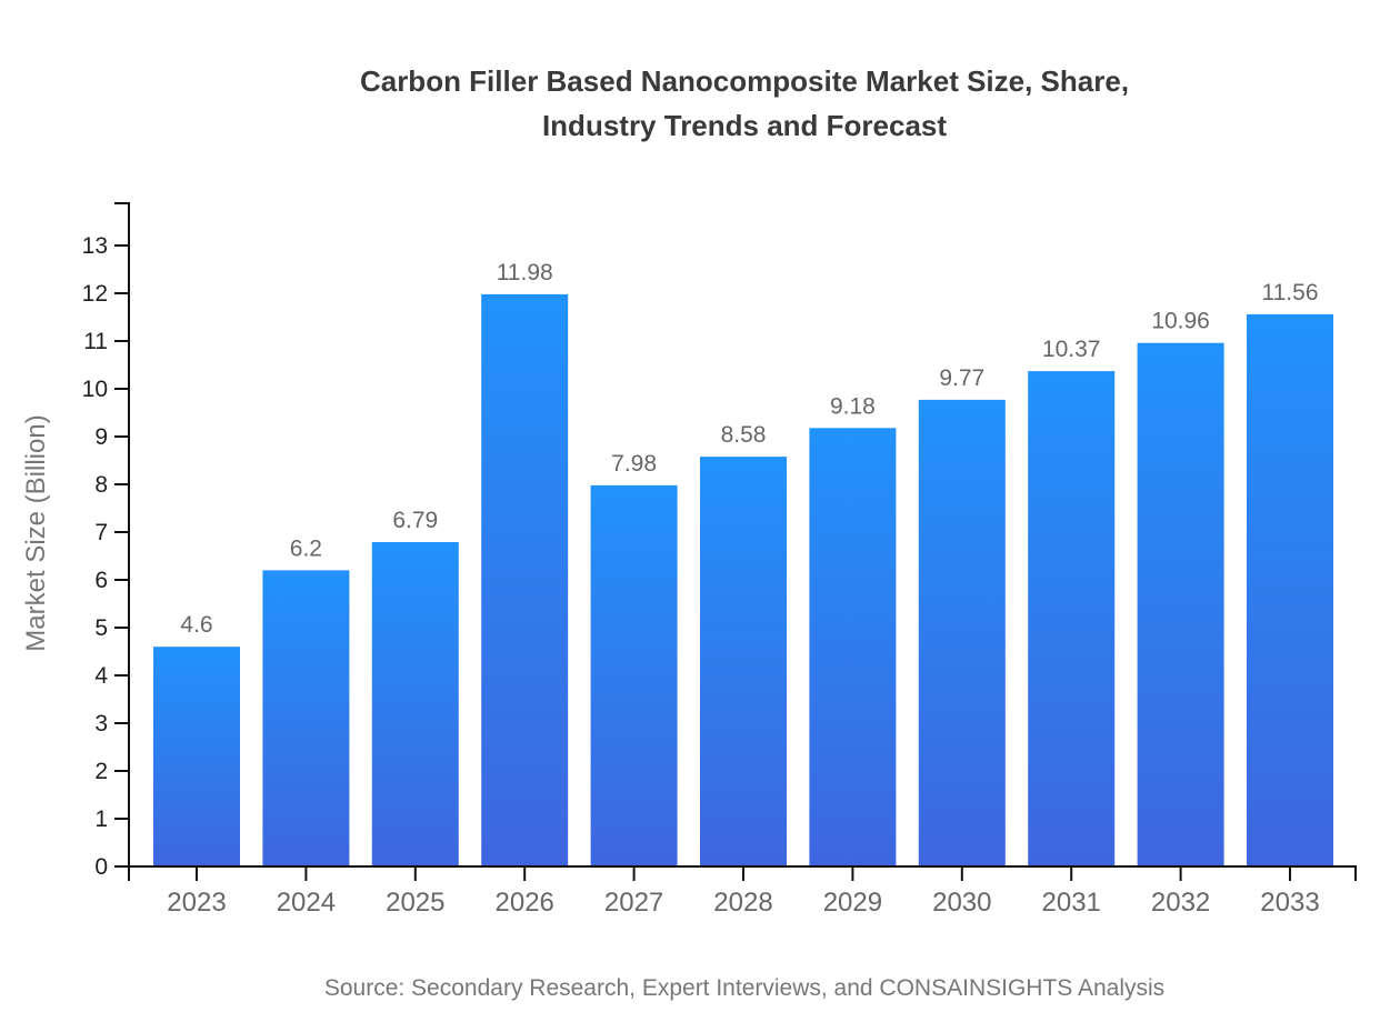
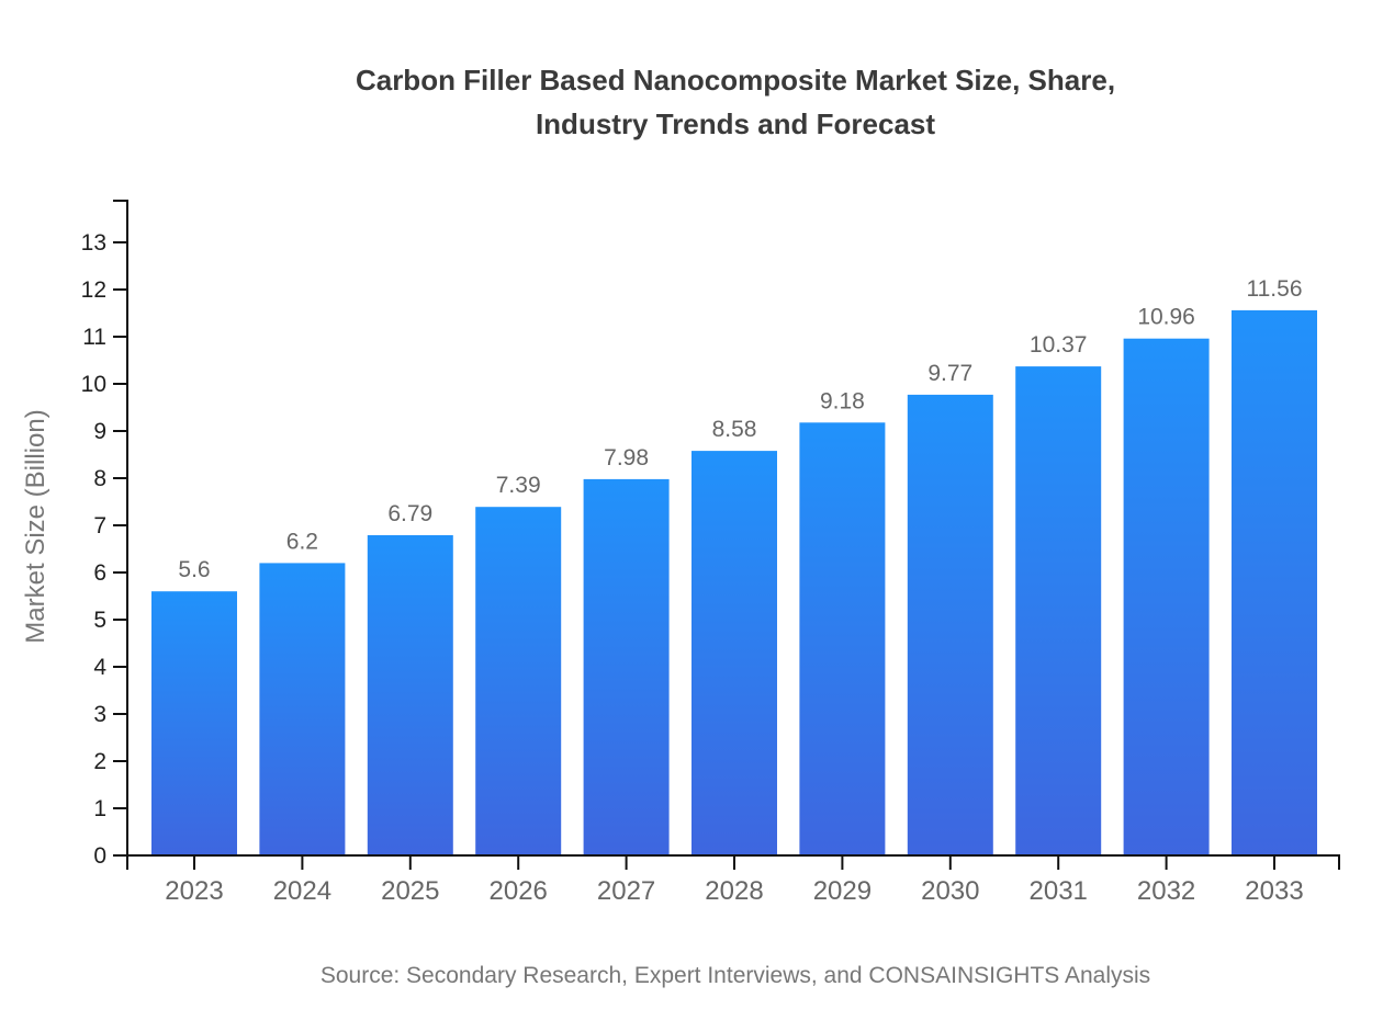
2023: 4.6 -> 5.6
2026: 11.98 -> 7.39
